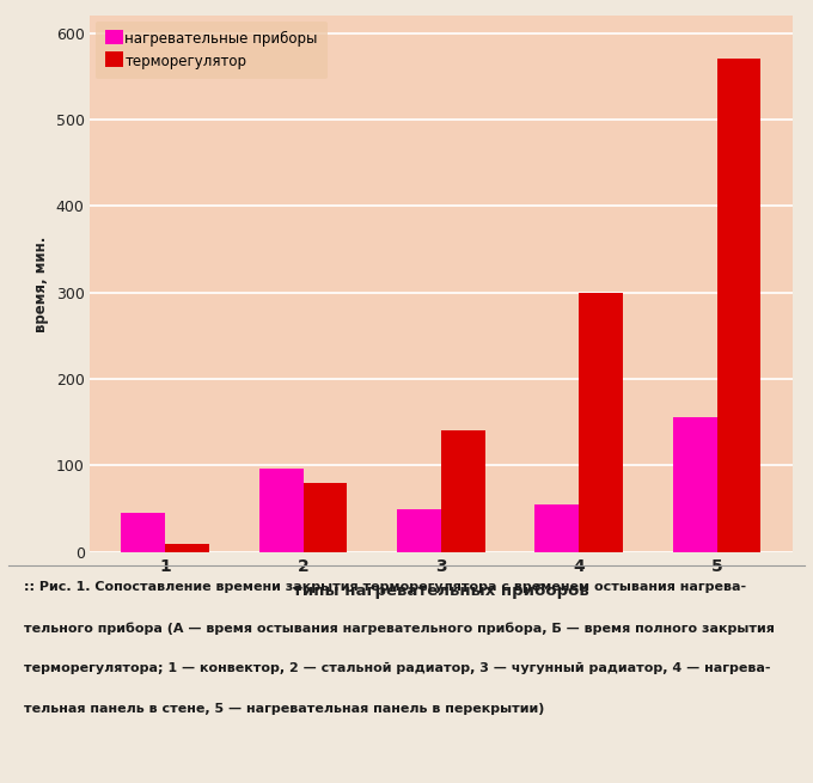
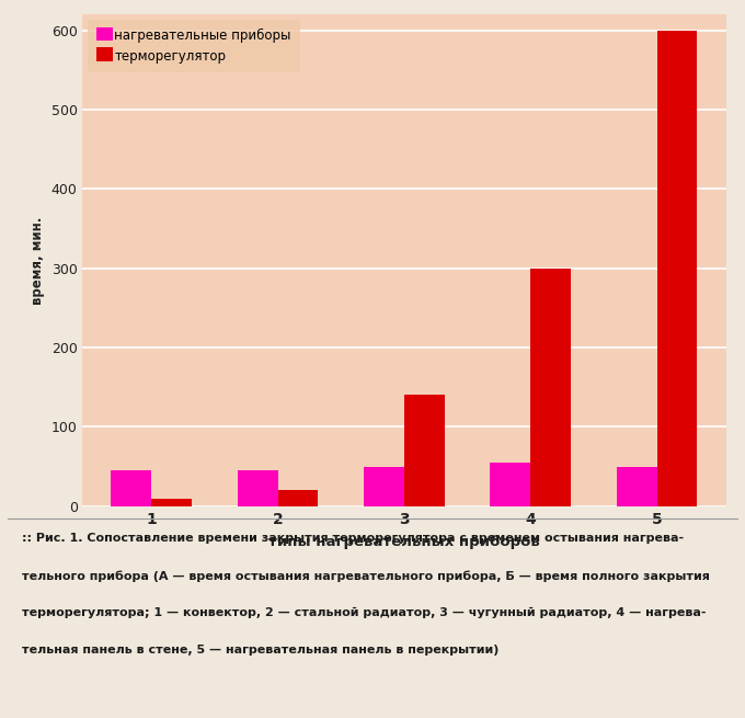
нагревательные приборы/2: 96 -> 45
терморегулятор/2: 80 -> 20
нагревательные приборы/5: 156 -> 50
терморегулятор/5: 570 -> 600
